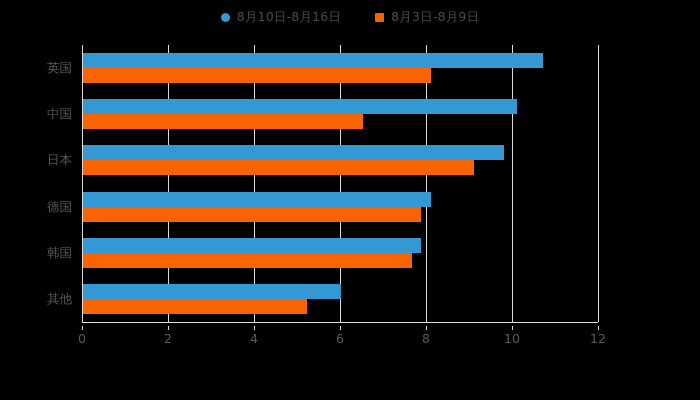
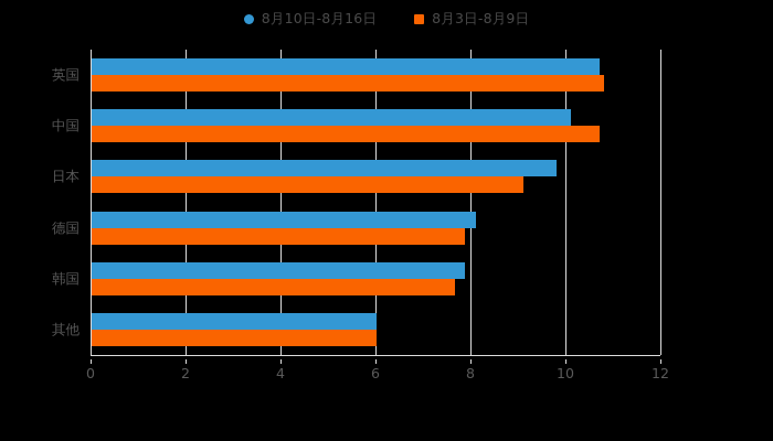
8月3日-8月9日/英国: 8.1 -> 10.8
8月3日-8月9日/中国: 6.5 -> 10.7
8月3日-8月9日/其他: 5.2 -> 6.0
